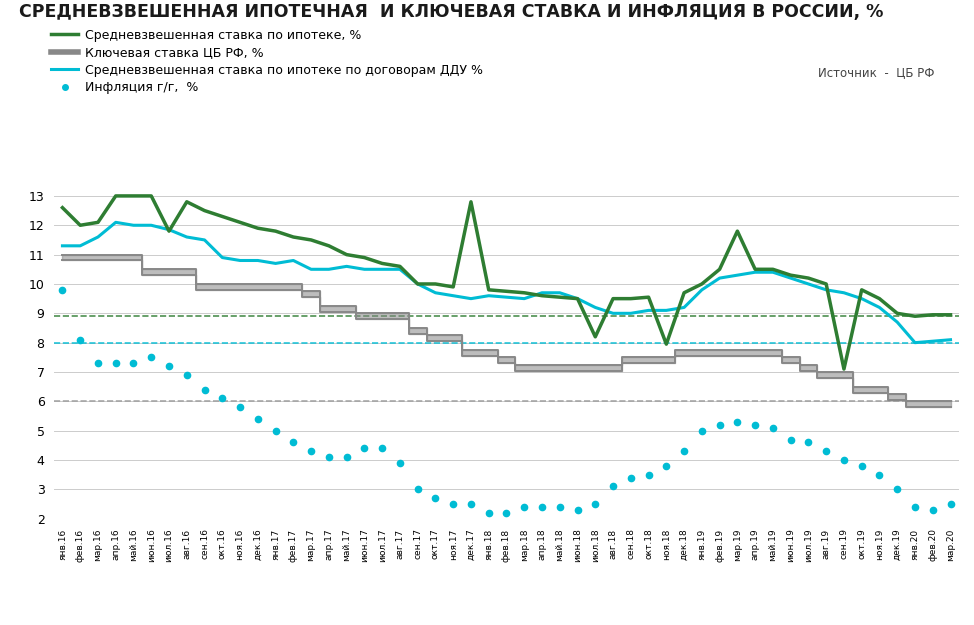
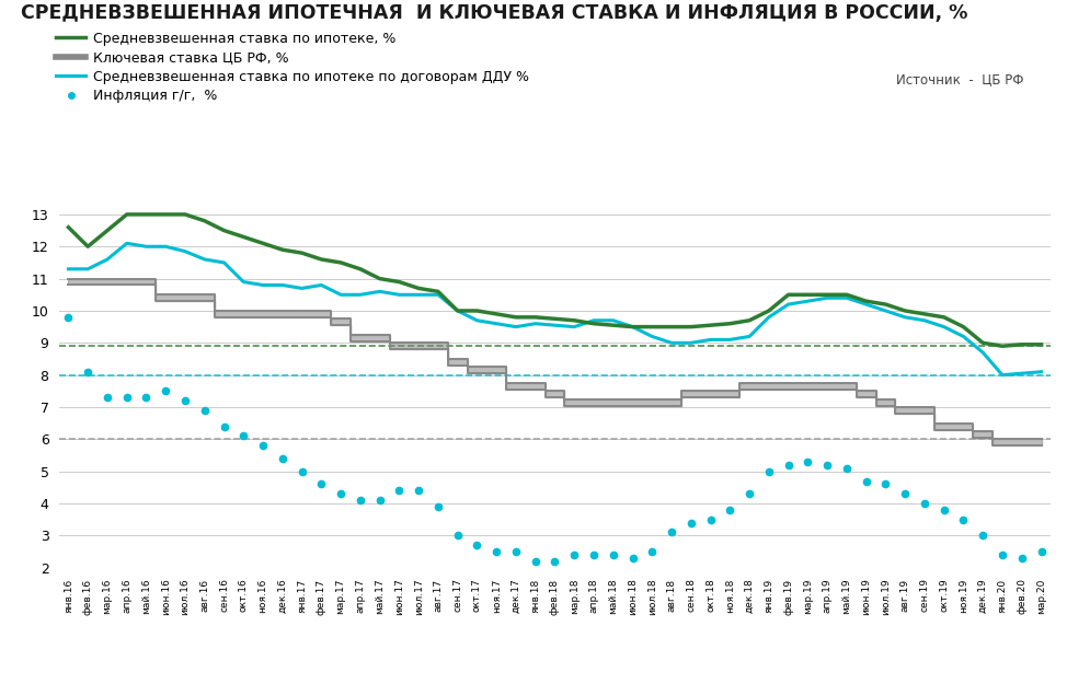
Средневзвешенная ставка по ипотеке, %/мар.16: 12.10 -> 12.50
Средневзвешенная ставка по ипотеке, %/июл.16: 11.80 -> 13.00
Средневзвешенная ставка по ипотеке, %/дек.17: 12.80 -> 9.80
Средневзвешенная ставка по ипотеке, %/июл.18: 8.20 -> 9.50
Средневзвешенная ставка по ипотеке, %/ноя.18: 7.95 -> 9.60
Средневзвешенная ставка по ипотеке, %/мар.19: 11.80 -> 10.50
Средневзвешенная ставка по ипотеке, %/сен.19: 7.10 -> 9.90
